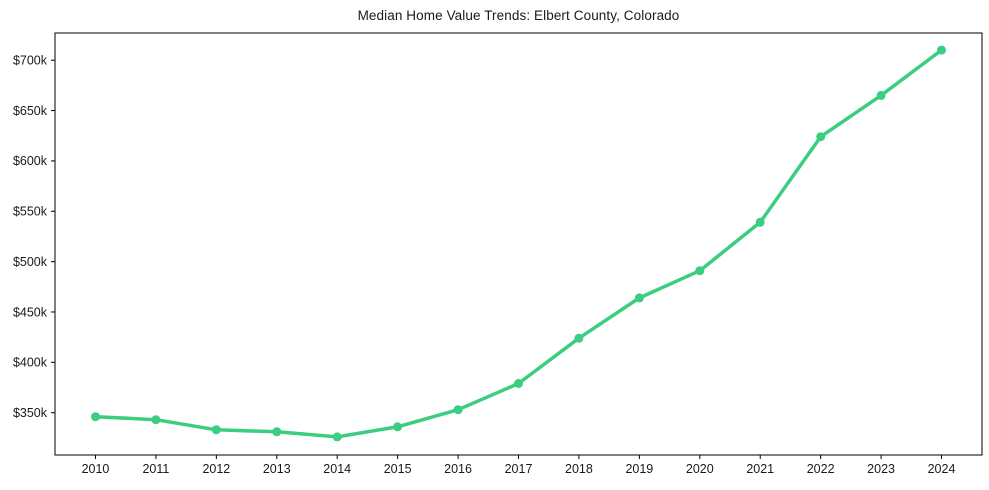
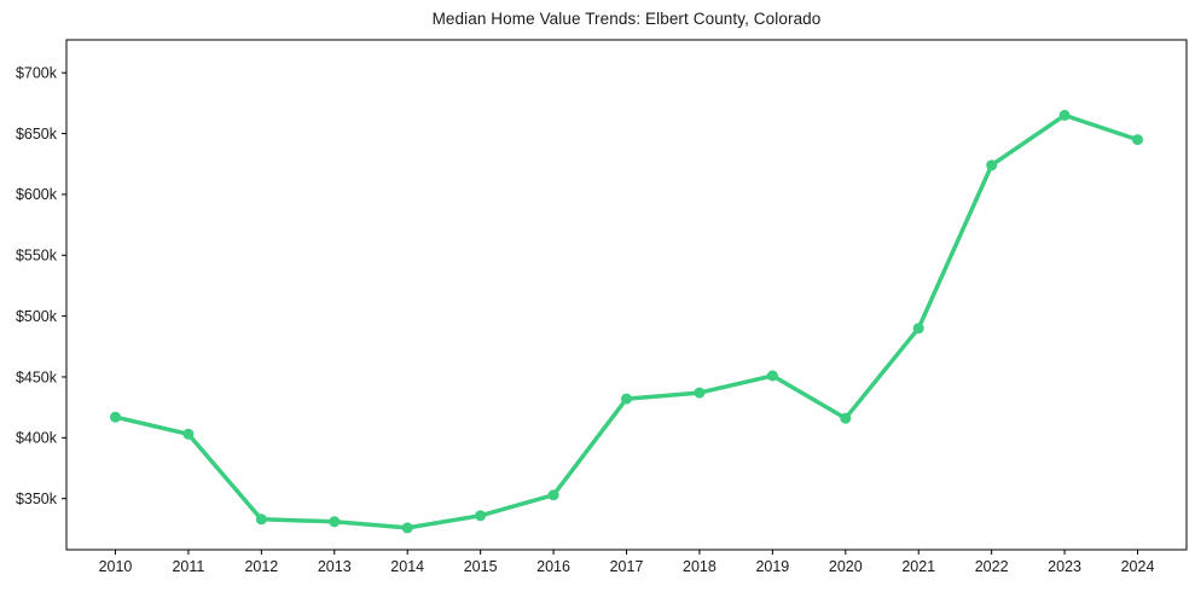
2010: $346k -> $417k
2011: $343k -> $403k
2017: $379k -> $432k
2018: $424k -> $437k
2019: $464k -> $451k
2020: $491k -> $416k
2021: $539k -> $490k
2024: $710k -> $645k
